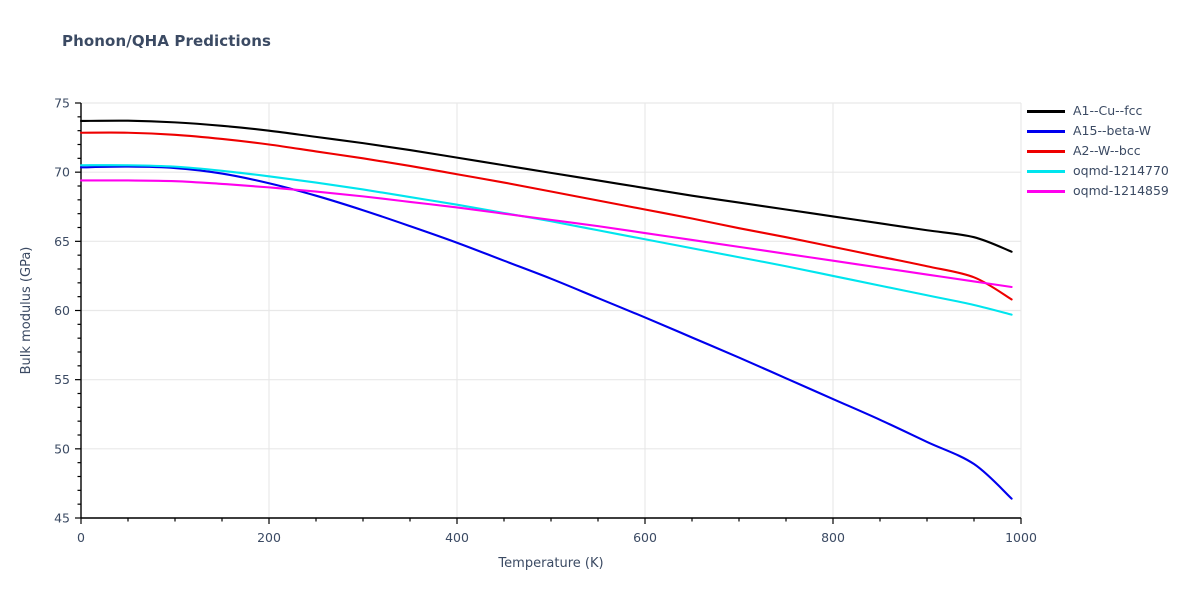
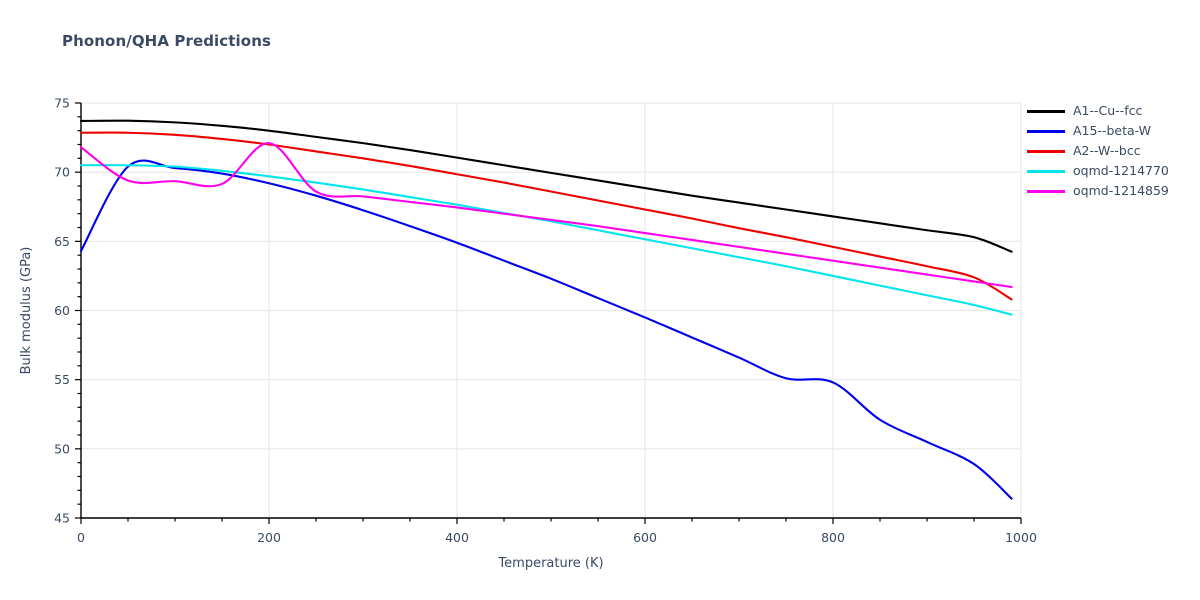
A15--beta-W/0: 70.3 -> 64.3
oqmd-1214859/0: 69.4 -> 71.8
oqmd-1214859/200: 68.9 -> 72.1
A15--beta-W/800: 53.6 -> 54.8
